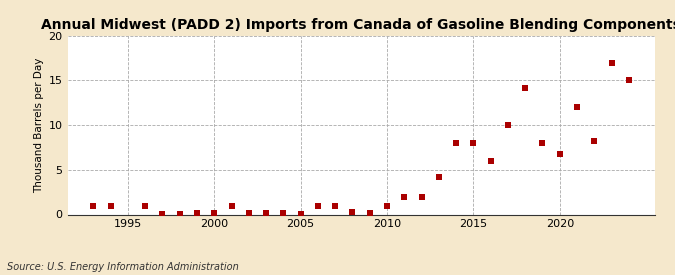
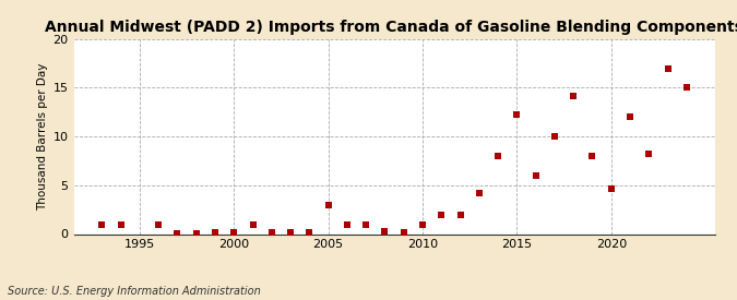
2005: 0.1 -> 3.0
2015: 8.0 -> 12.2
2020: 6.8 -> 4.6
